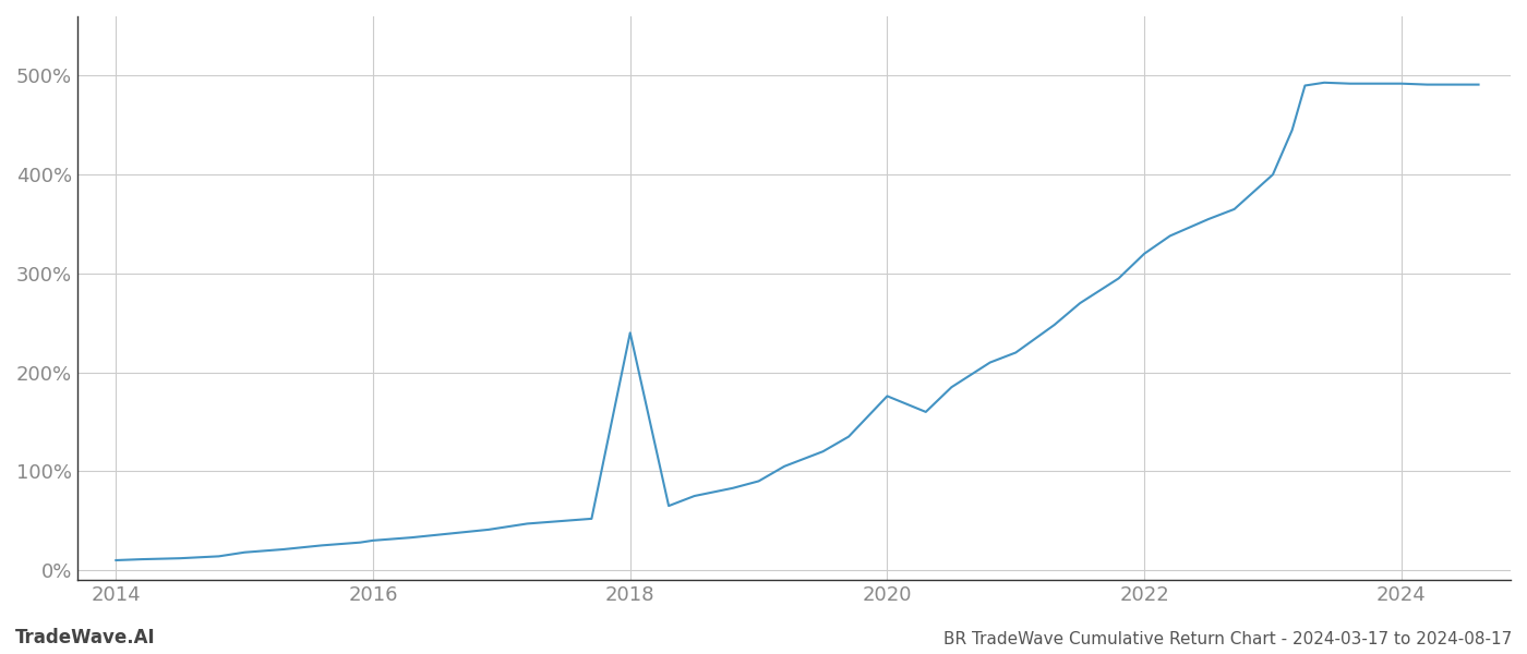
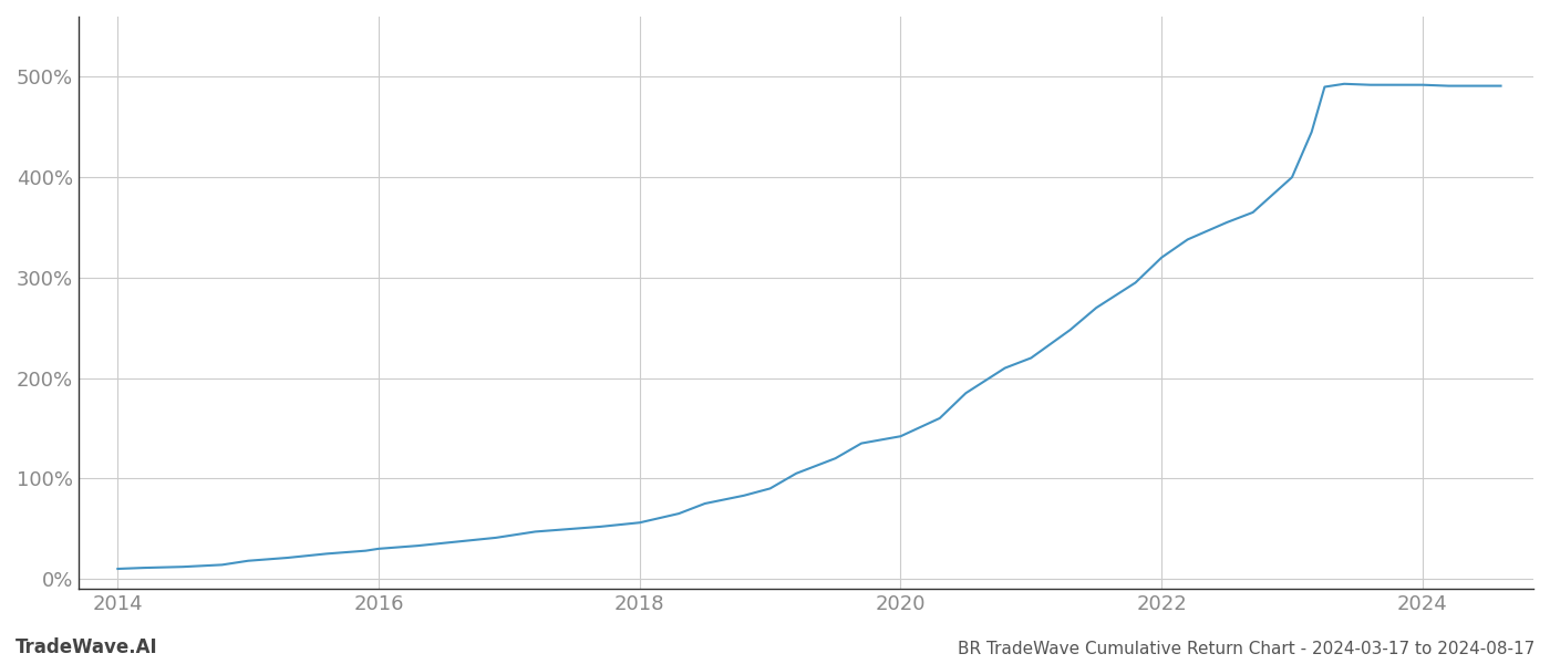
2018: 240% -> 56%
2020: 176% -> 142%
